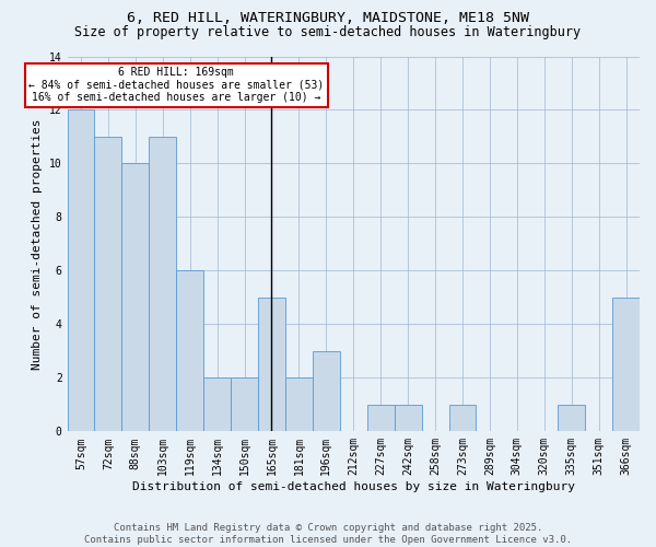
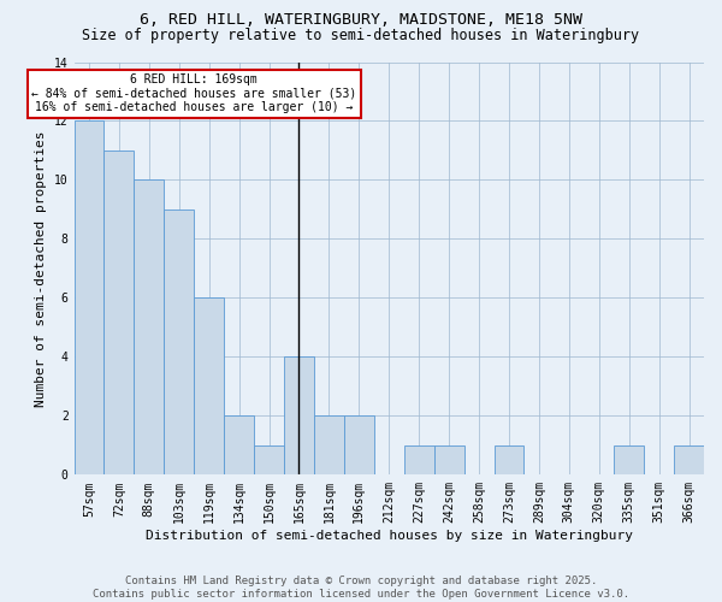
103sqm: 11 -> 9
150sqm: 2 -> 1
165sqm: 5 -> 4
196sqm: 3 -> 2
366sqm: 5 -> 1
